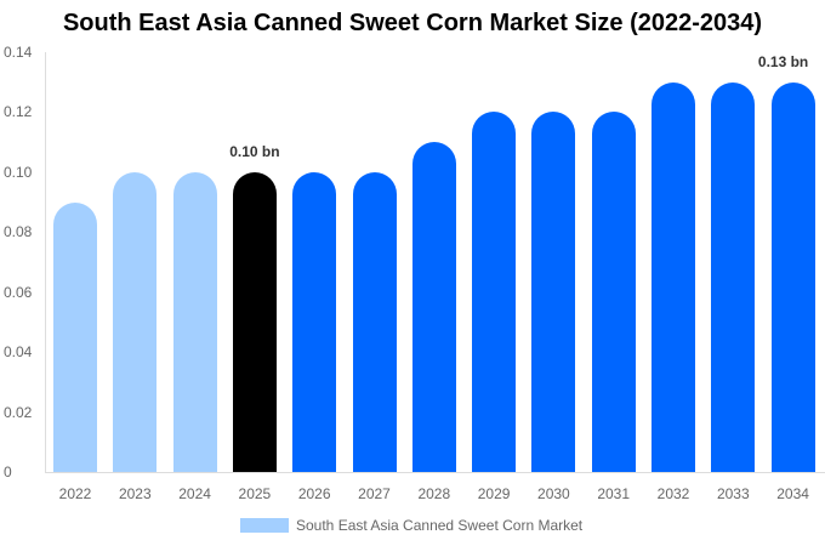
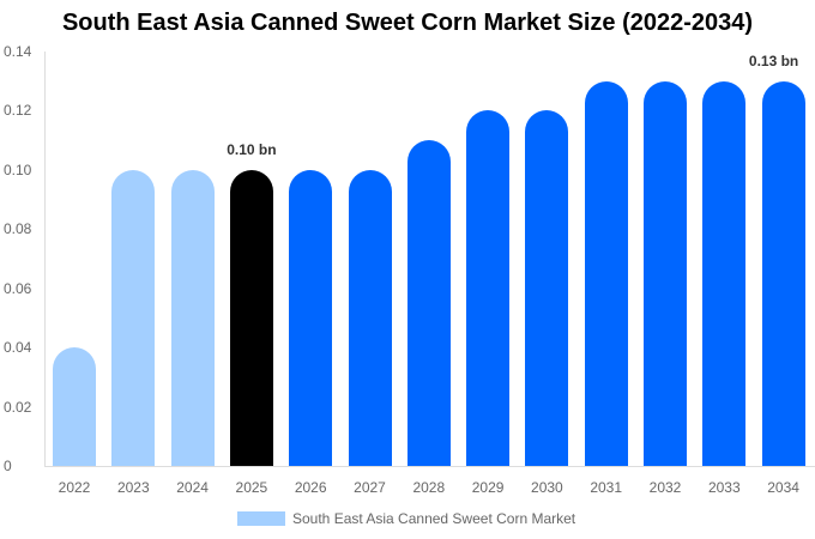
2022: 0.09 -> 0.04
2031: 0.12 -> 0.13
